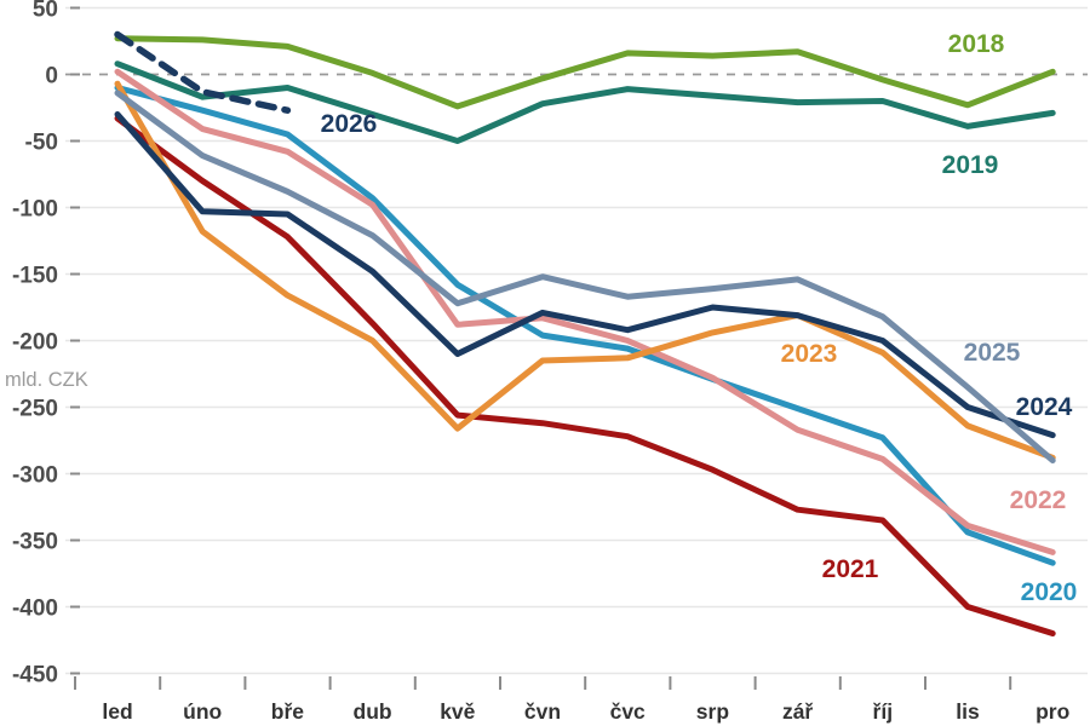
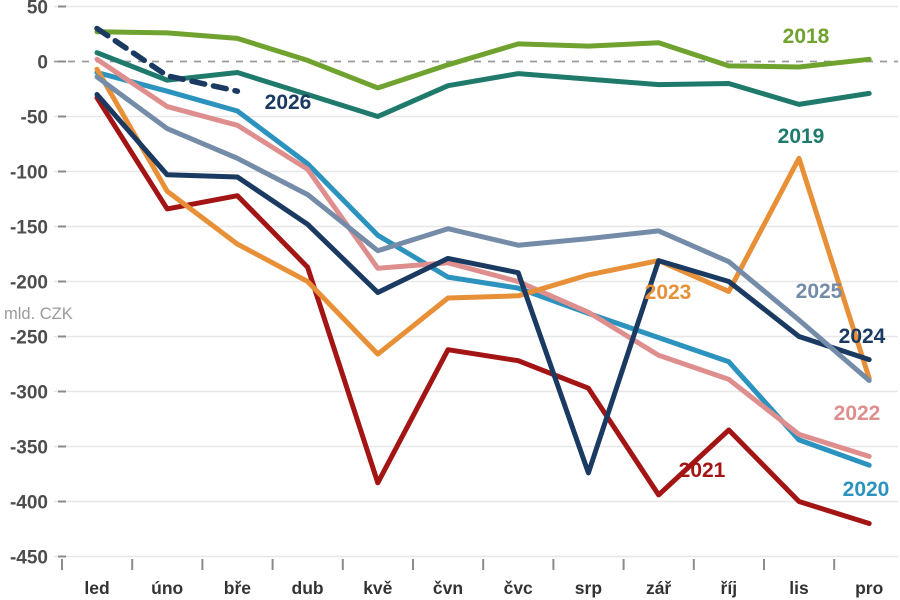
2021/úno: -80 -> -134
2021/kvě: -256 -> -383
2024/srp: -175 -> -374
2021/zář: -327 -> -394
2018/lis: -23 -> -5
2023/lis: -264 -> -88
